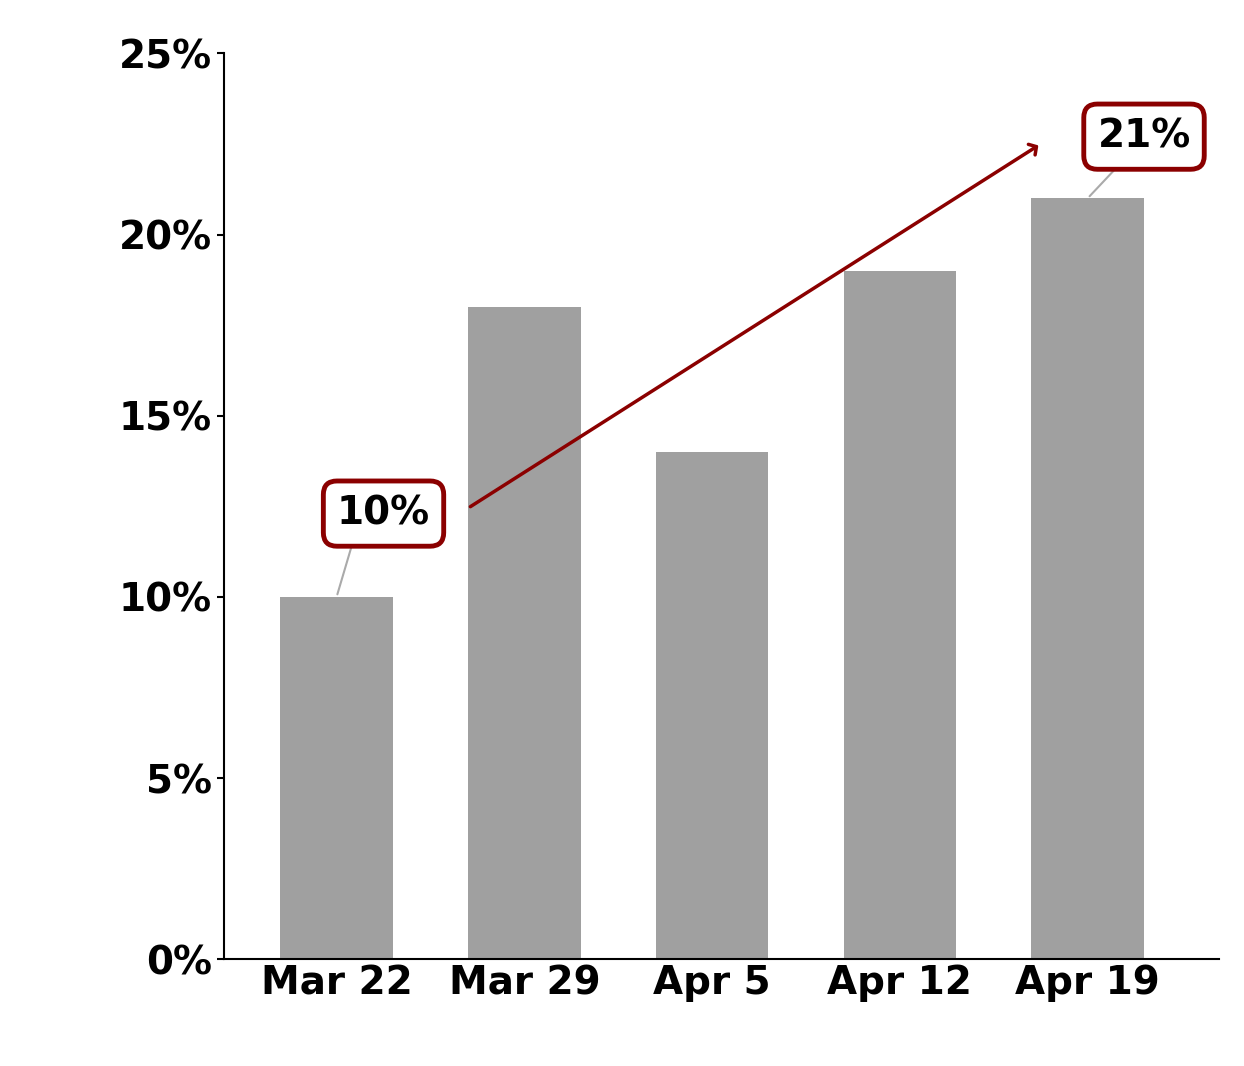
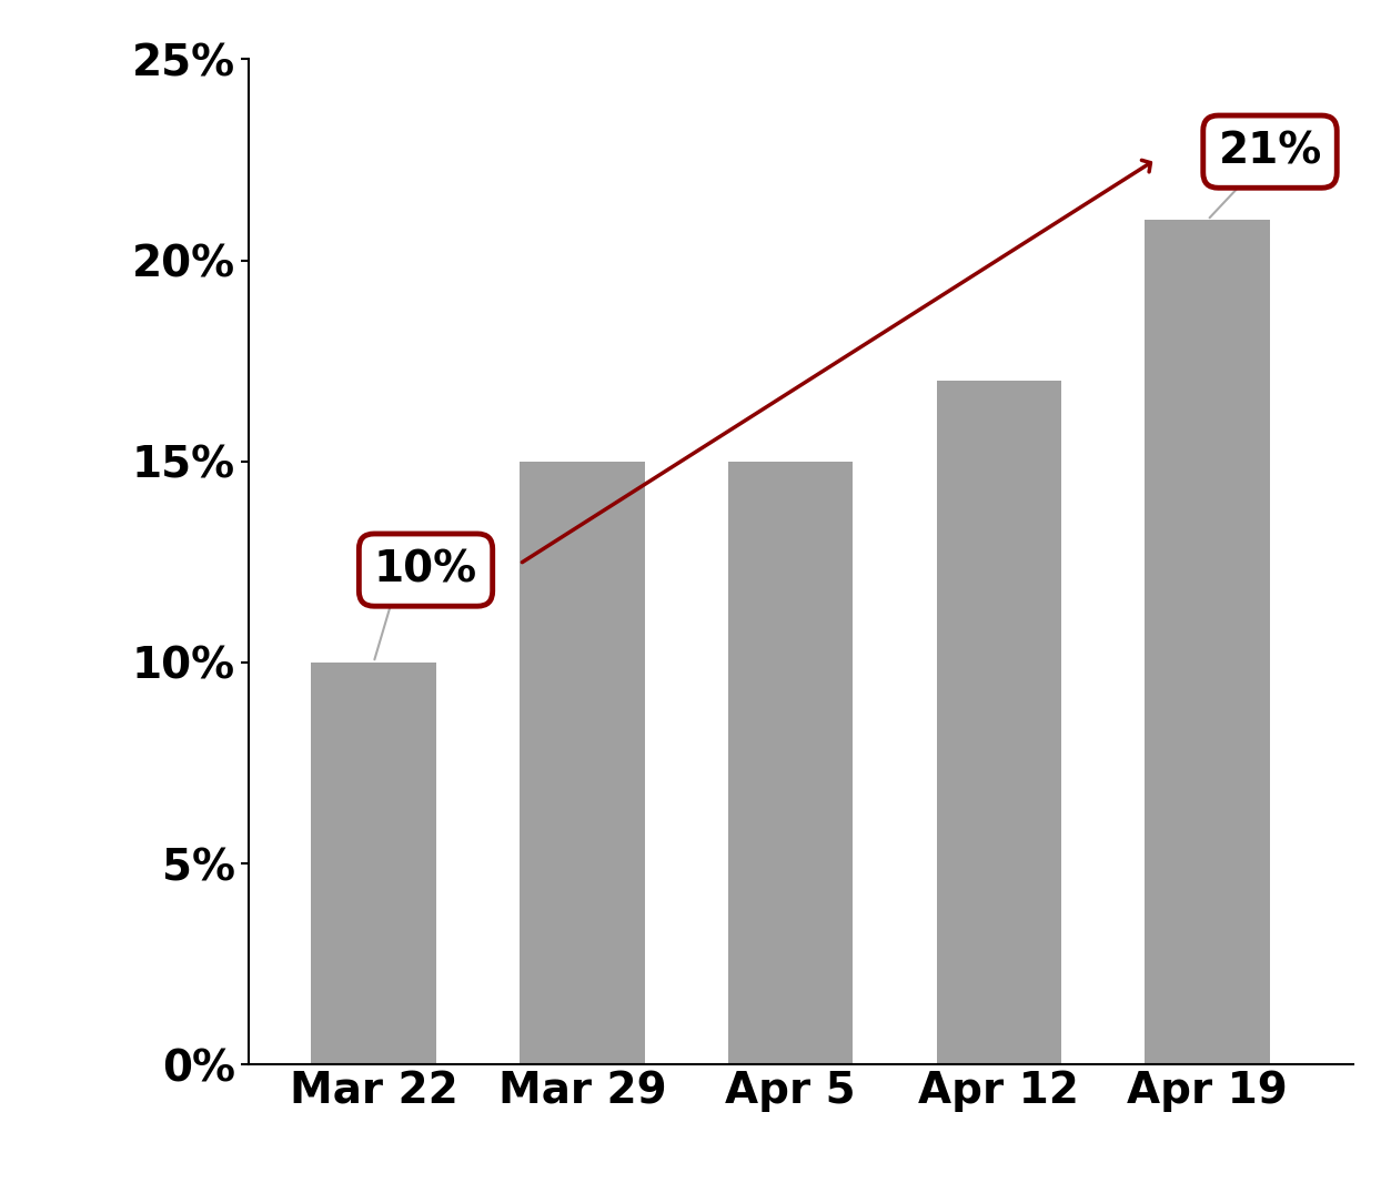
Mar 29: 18% -> 15%
Apr 5: 14% -> 15%
Apr 12: 19% -> 17%
